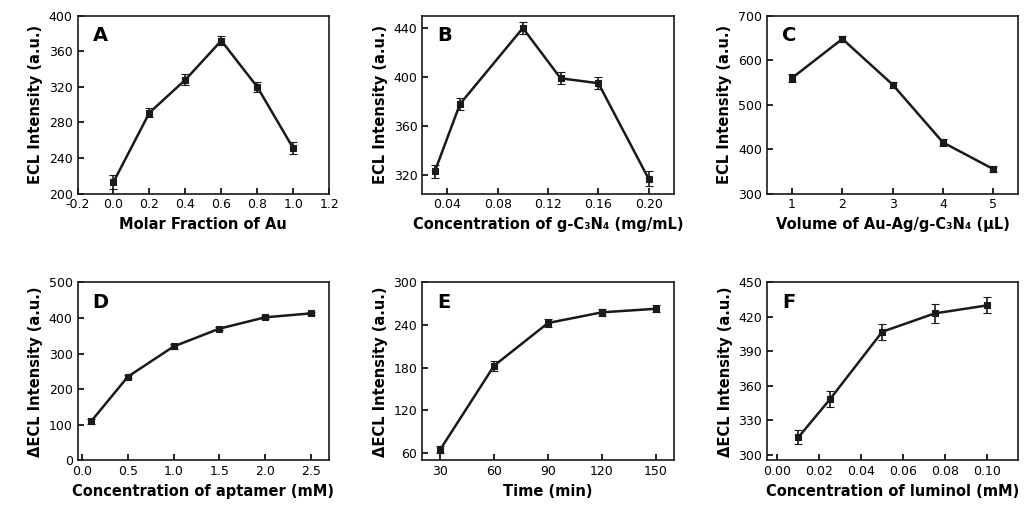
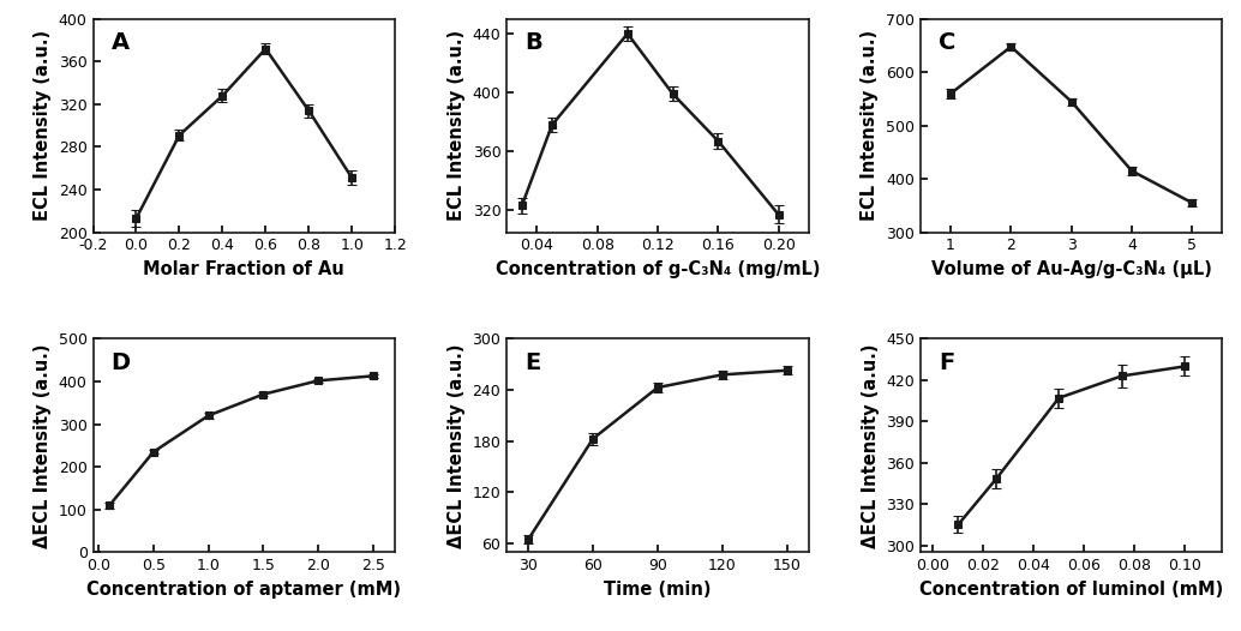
0.8: 320 -> 314
0.16: 395 -> 367
